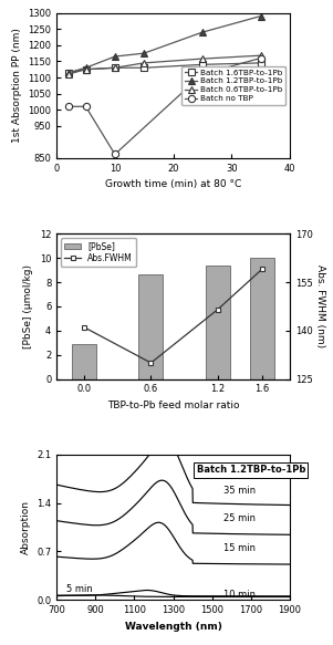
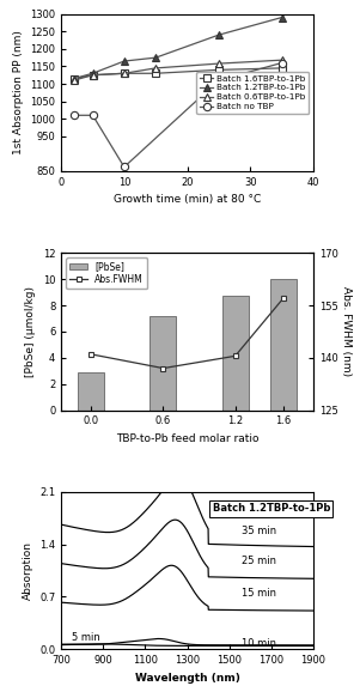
[PbSe]/0.6: 8.6 -> 7.2
Abs.FWHM/0.6: 130.0 -> 137.0
[PbSe]/1.2: 9.4 -> 8.7
Abs.FWHM/1.2: 146.5 -> 140.5
Abs.FWHM/1.6: 159.0 -> 157.0
